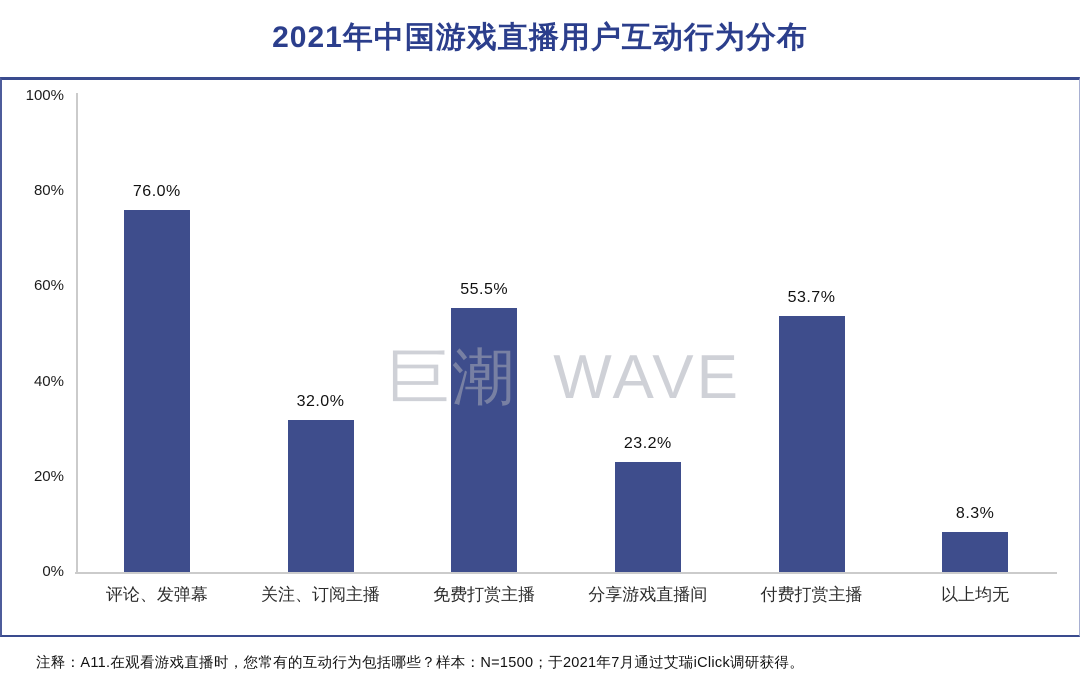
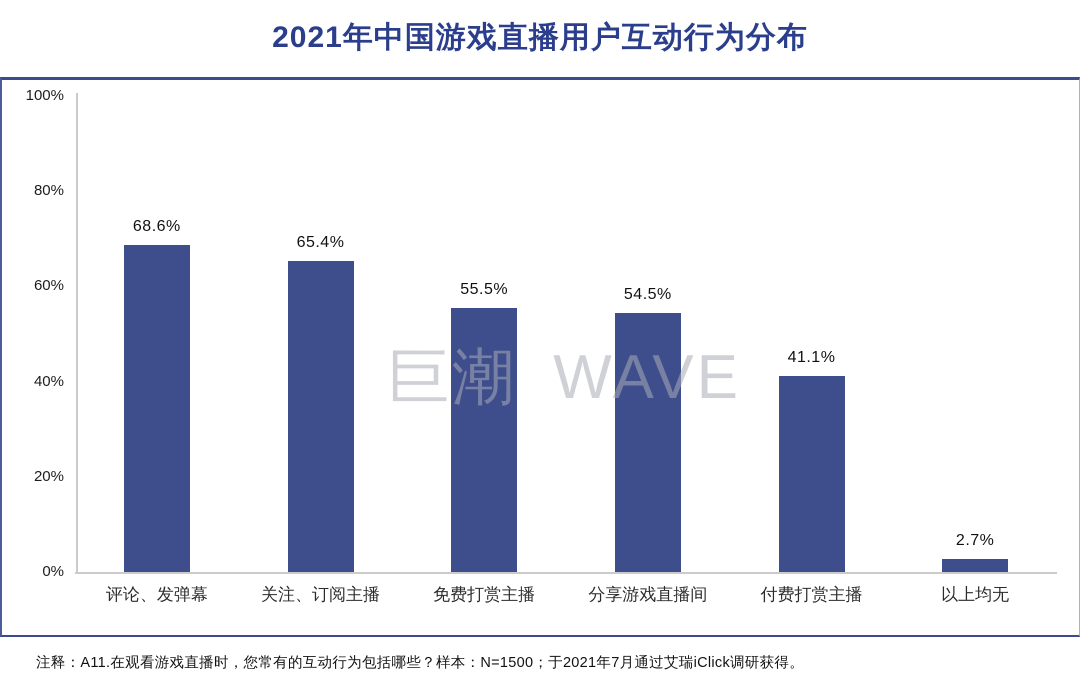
评论、发弹幕: 76.0% -> 68.6%
关注、订阅主播: 32.0% -> 65.4%
分享游戏直播间: 23.2% -> 54.5%
付费打赏主播: 53.7% -> 41.1%
以上均无: 8.3% -> 2.7%
